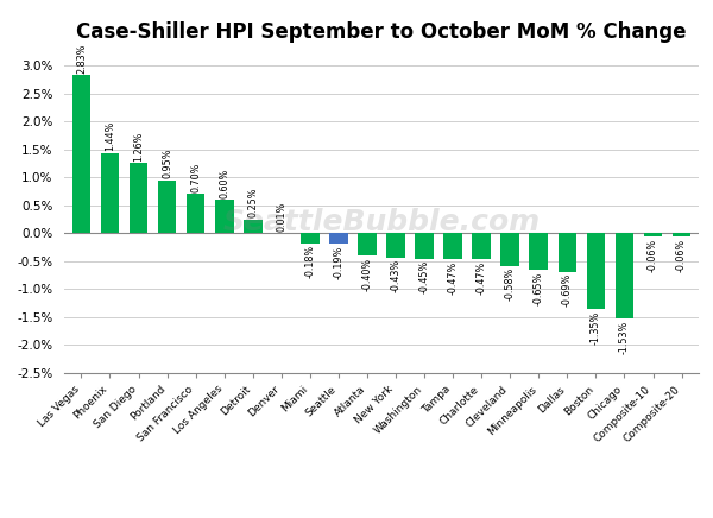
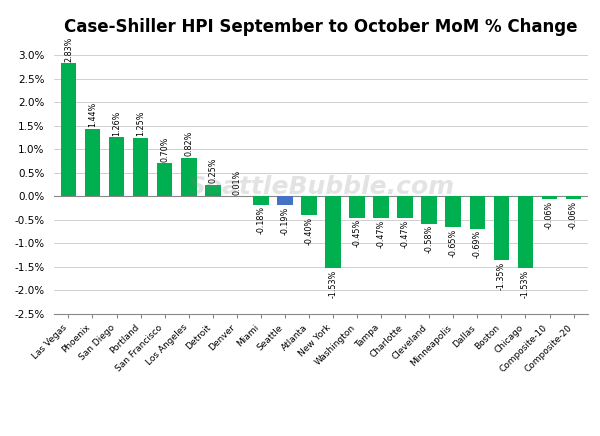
Portland: 0.95% -> 1.25%
Los Angeles: 0.60% -> 0.82%
New York: -0.43% -> -1.53%
